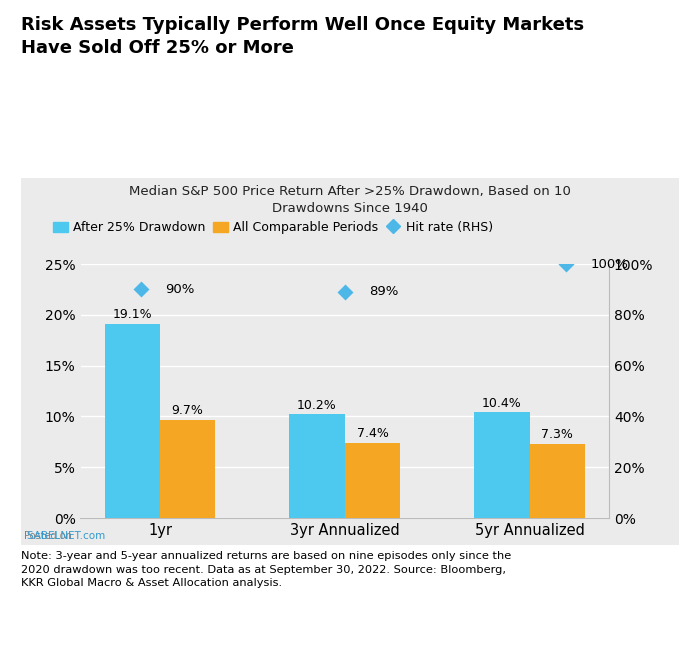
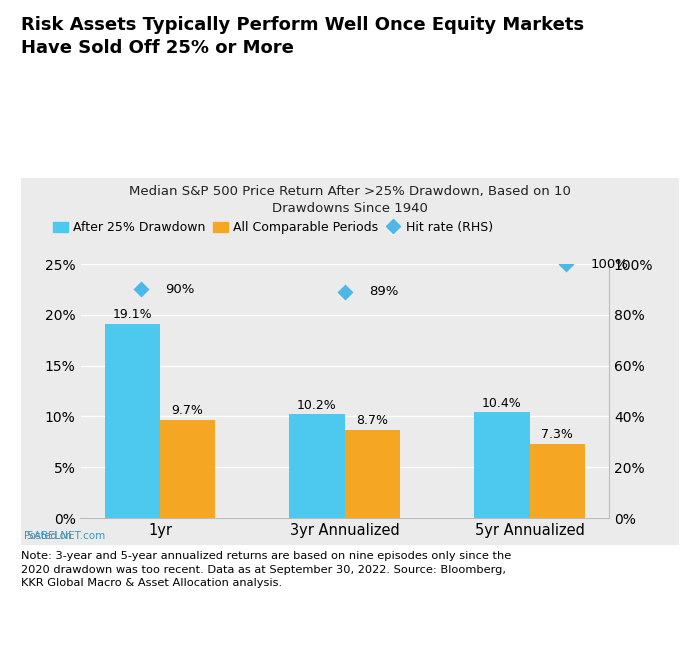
All Comparable Periods/3yr Annualized: 7.4% -> 8.7%
